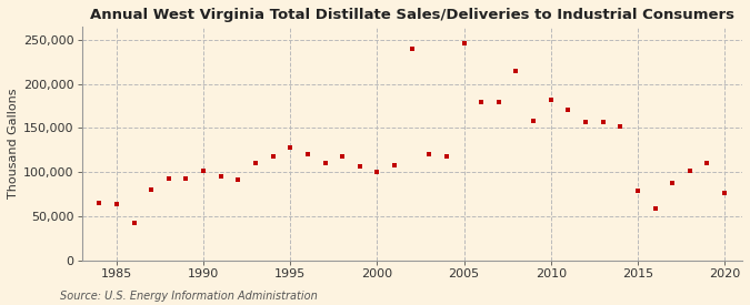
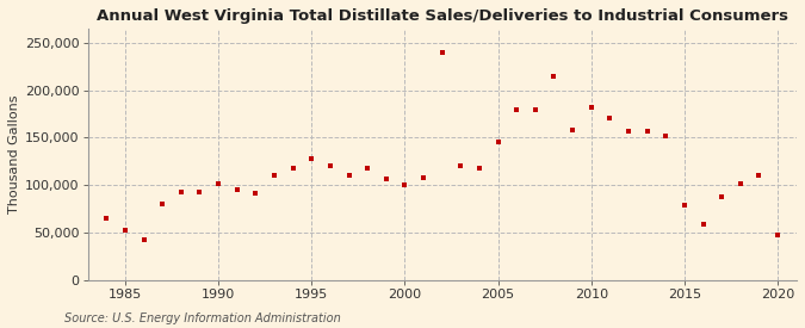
1985: 64,000 -> 52,000
2005: 246,000 -> 145,000
2020: 76,000 -> 47,000
